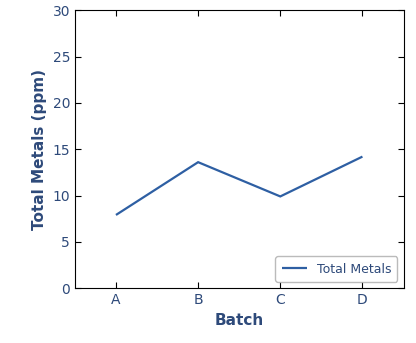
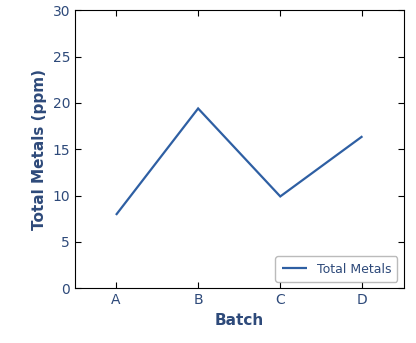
B: 13.6 -> 19.4
D: 14.2 -> 16.4
